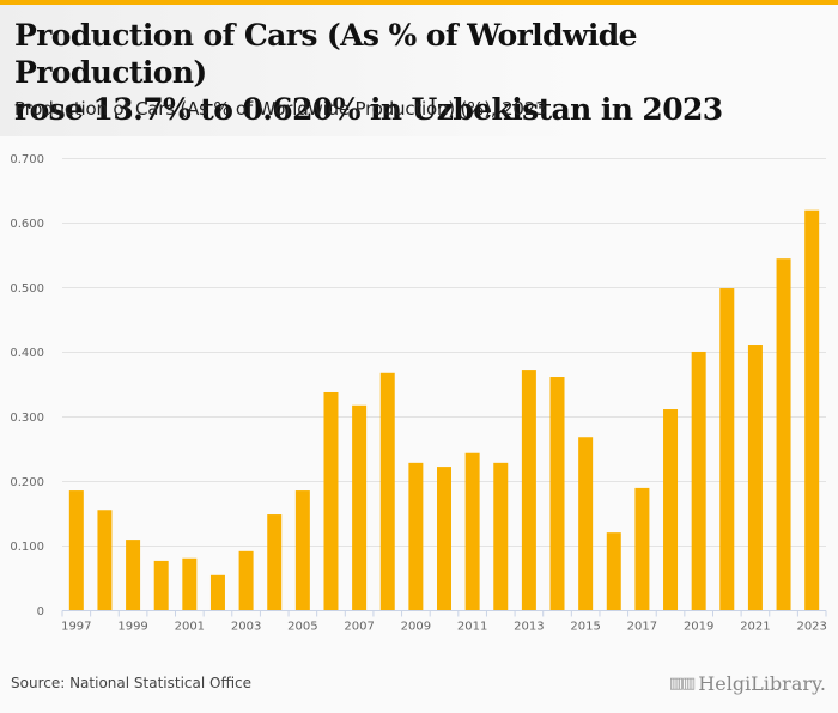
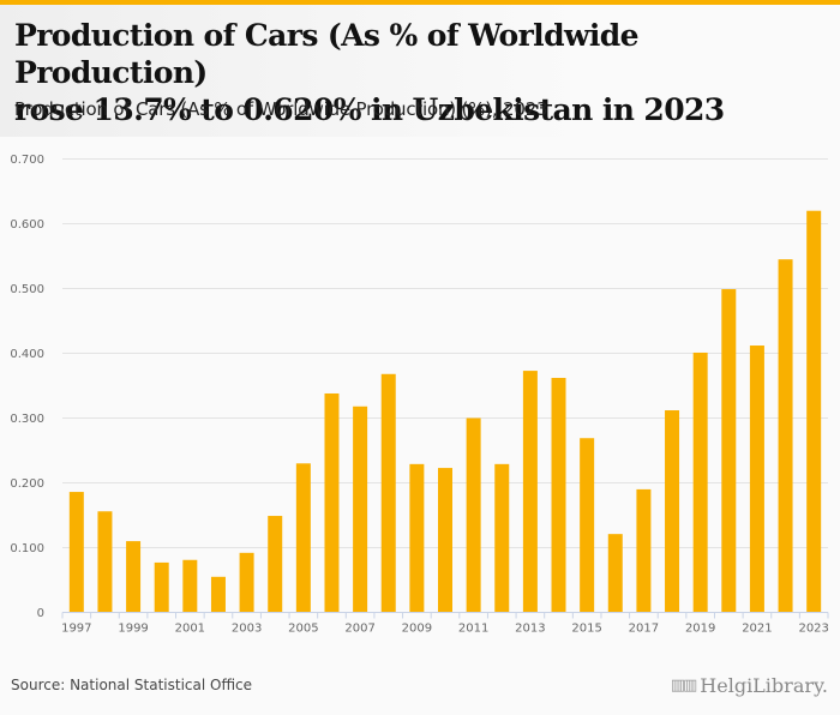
2005: 0.19 -> 0.23
2011: 0.24 -> 0.30
